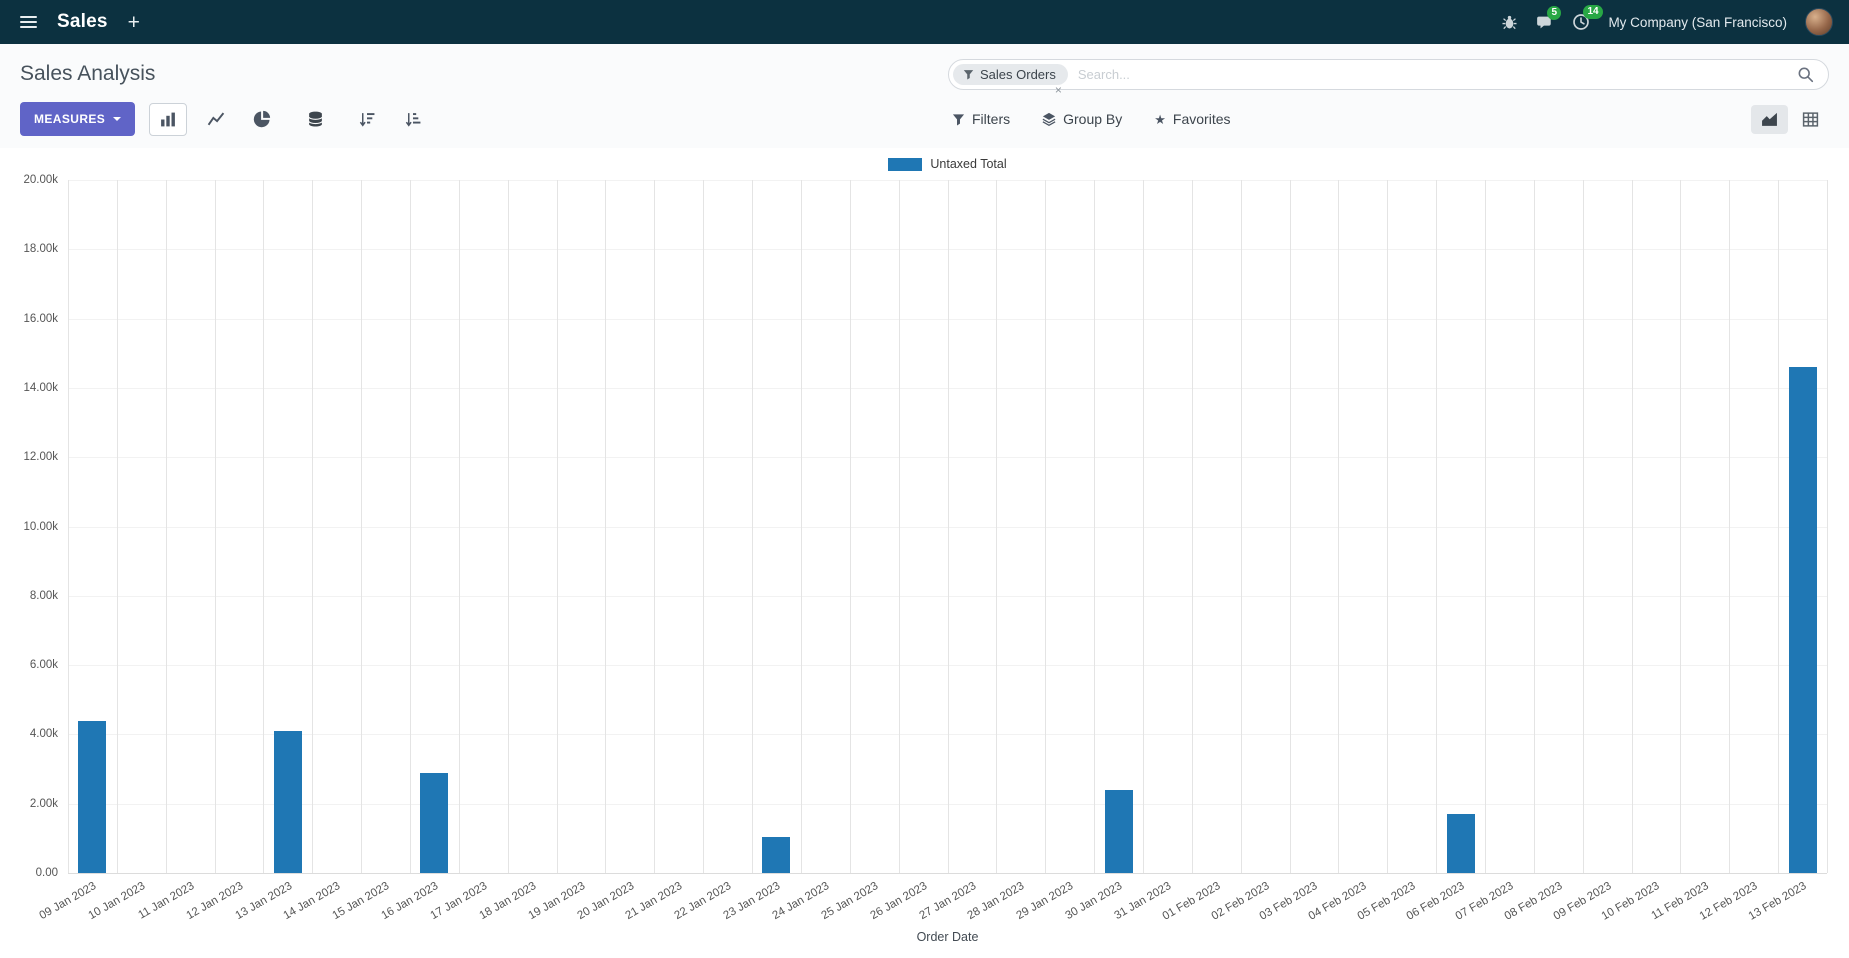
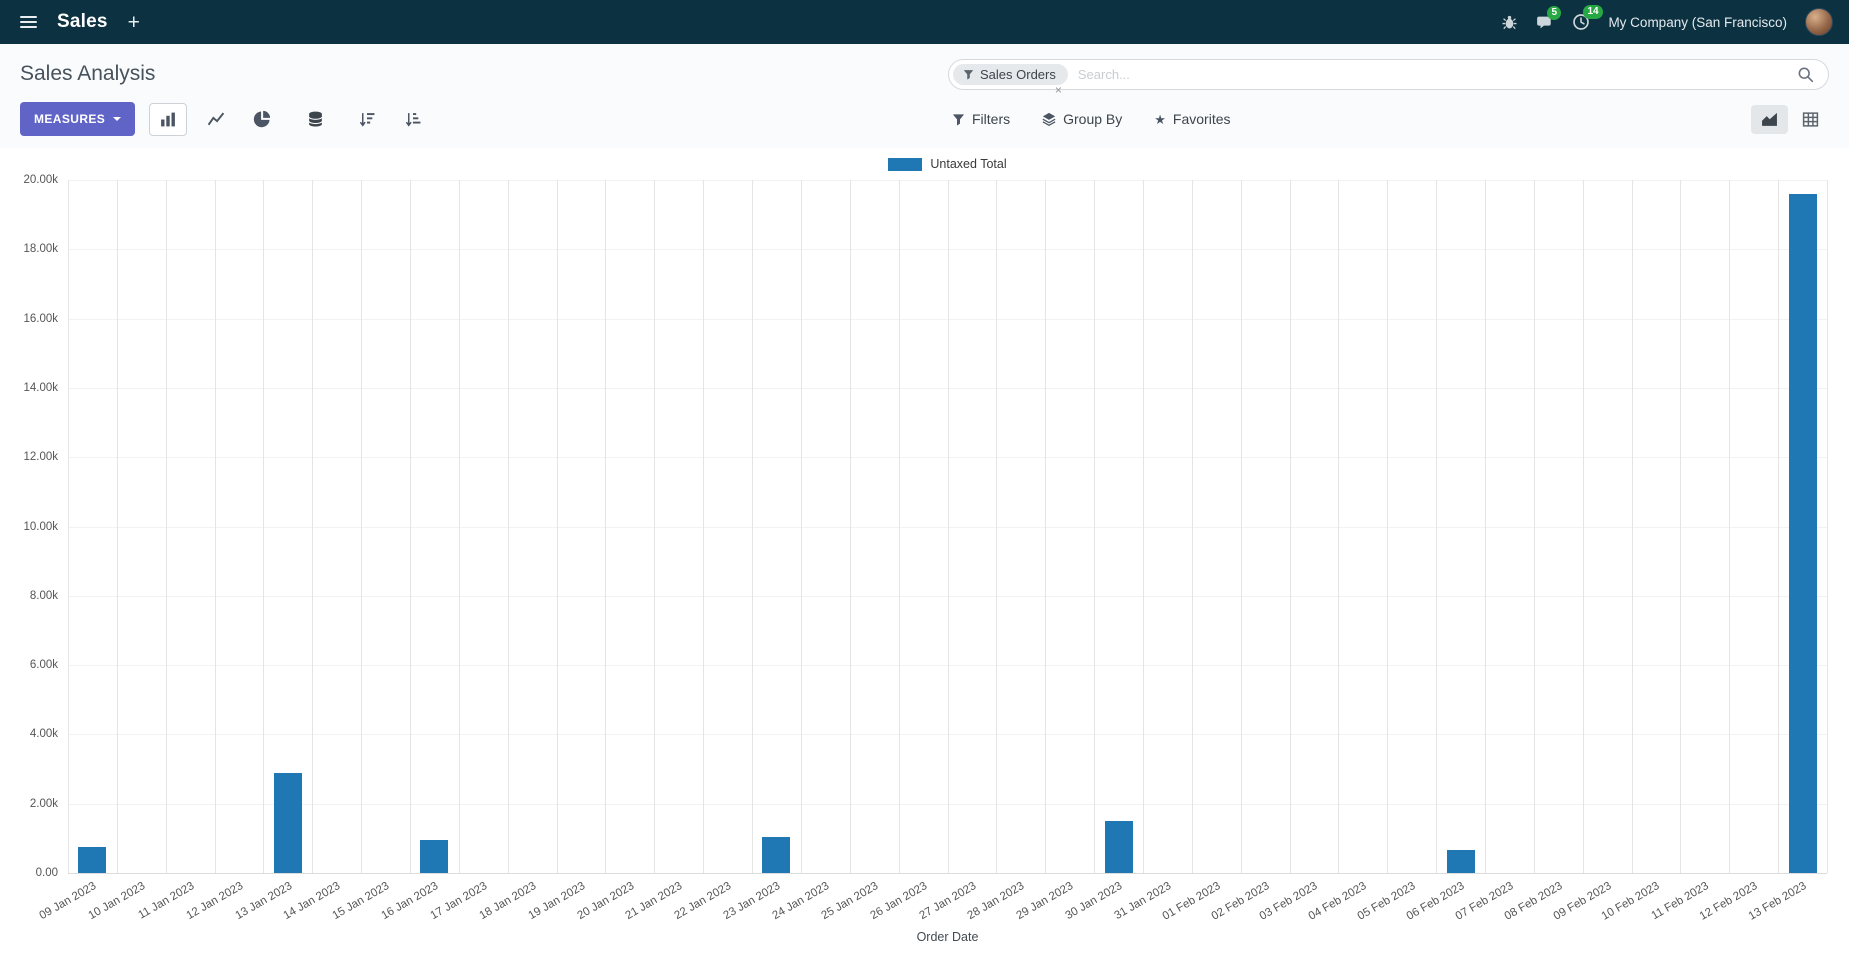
09 Jan 2023: 4.4k -> 0.8k
13 Jan 2023: 4.1k -> 2.9k
16 Jan 2023: 2.9k -> 1.0k
30 Jan 2023: 2.4k -> 1.5k
06 Feb 2023: 1.7k -> 0.6k
13 Feb 2023: 14.6k -> 19.6k
